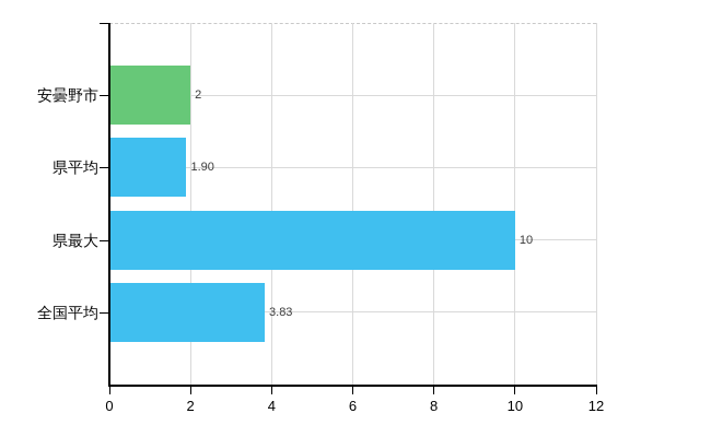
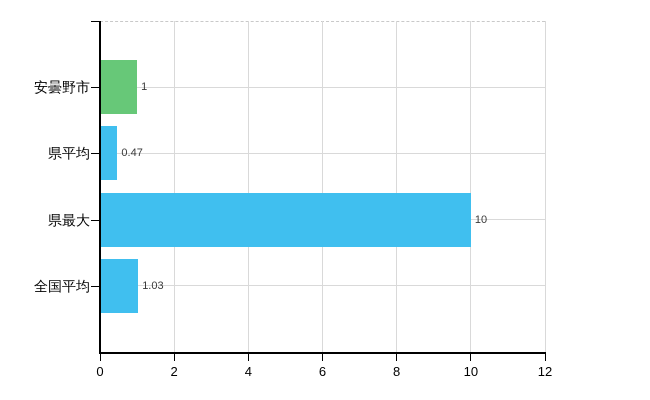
安曇野市: 2 -> 1
県平均: 1.90 -> 0.47
全国平均: 3.83 -> 1.03
